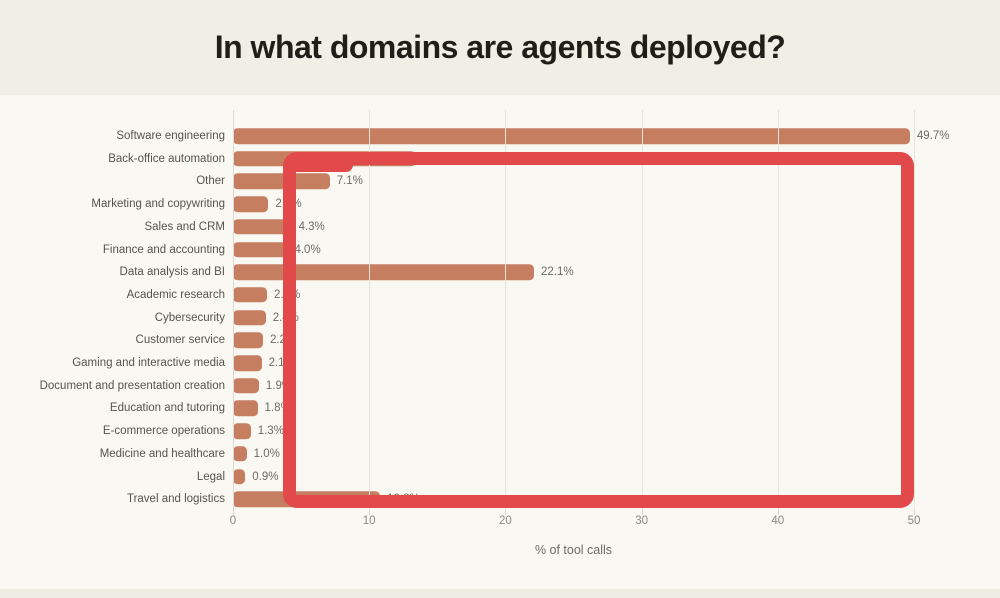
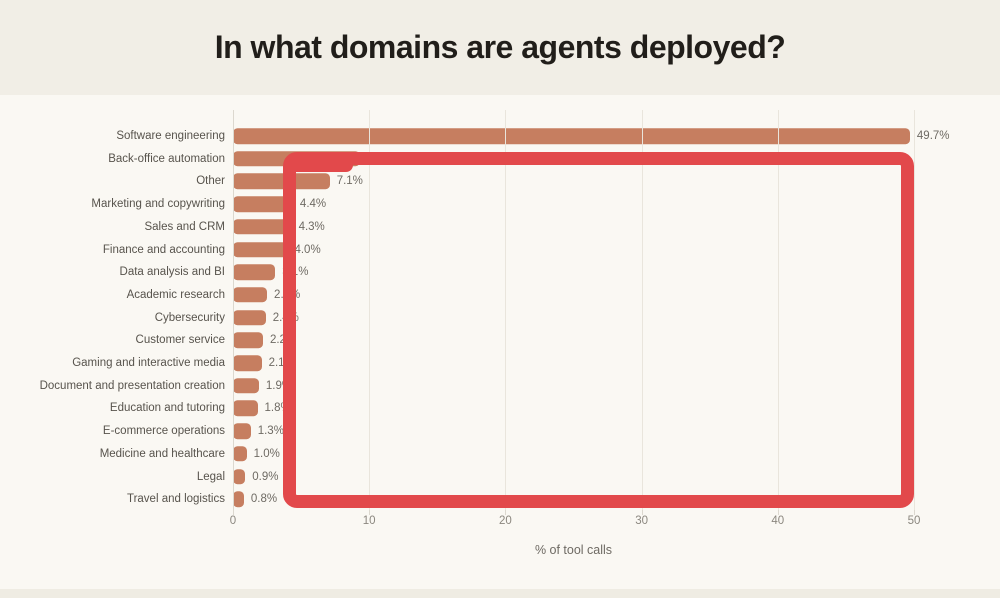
Back-office automation: 13.4% -> 9.3%
Marketing and copywriting: 2.6% -> 4.4%
Data analysis and BI: 22.1% -> 3.1%
Travel and logistics: 10.8% -> 0.8%
